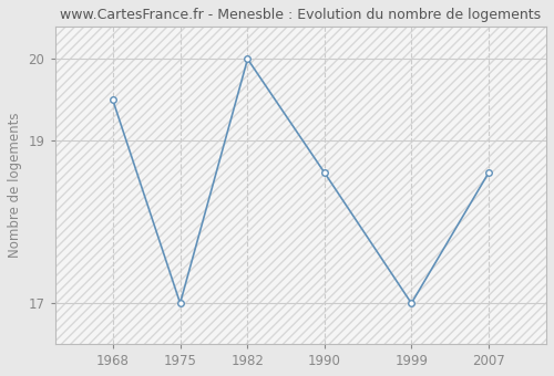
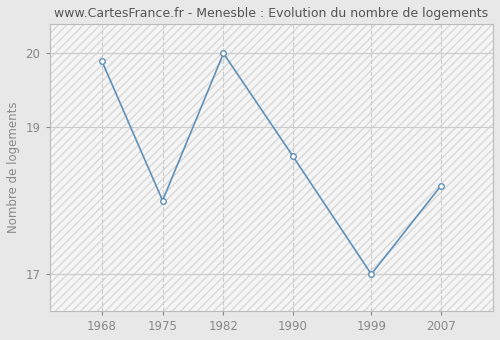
1968: 19.5 -> 19.9
1975: 17.0 -> 18.0
2007: 18.6 -> 18.2
